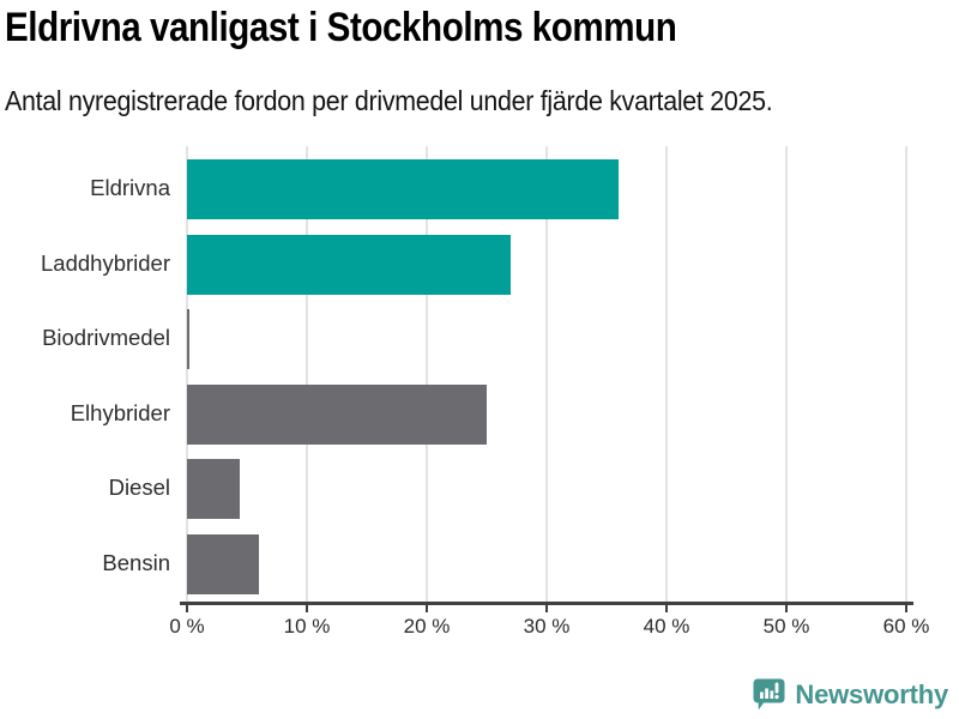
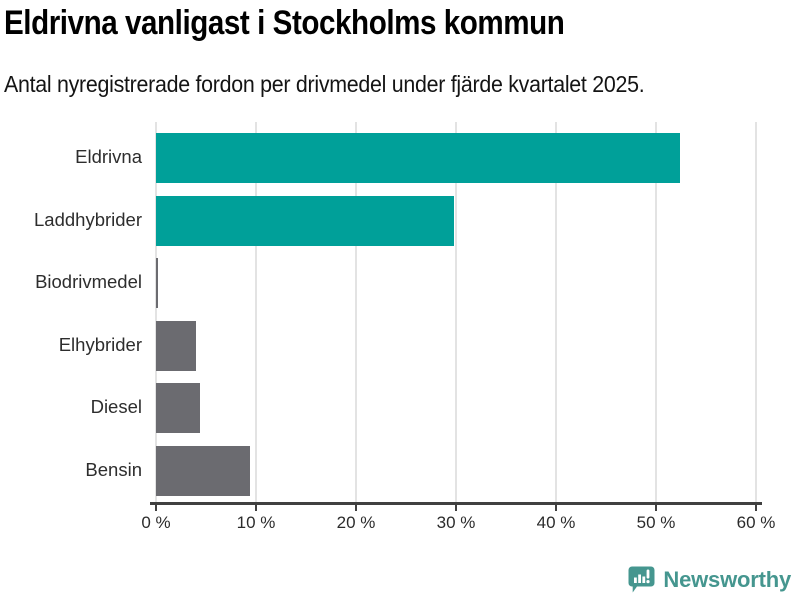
Eldrivna: 36% -> 52%
Laddhybrider: 27% -> 30%
Elhybrider: 25% -> 4%
Bensin: 6% -> 9%
